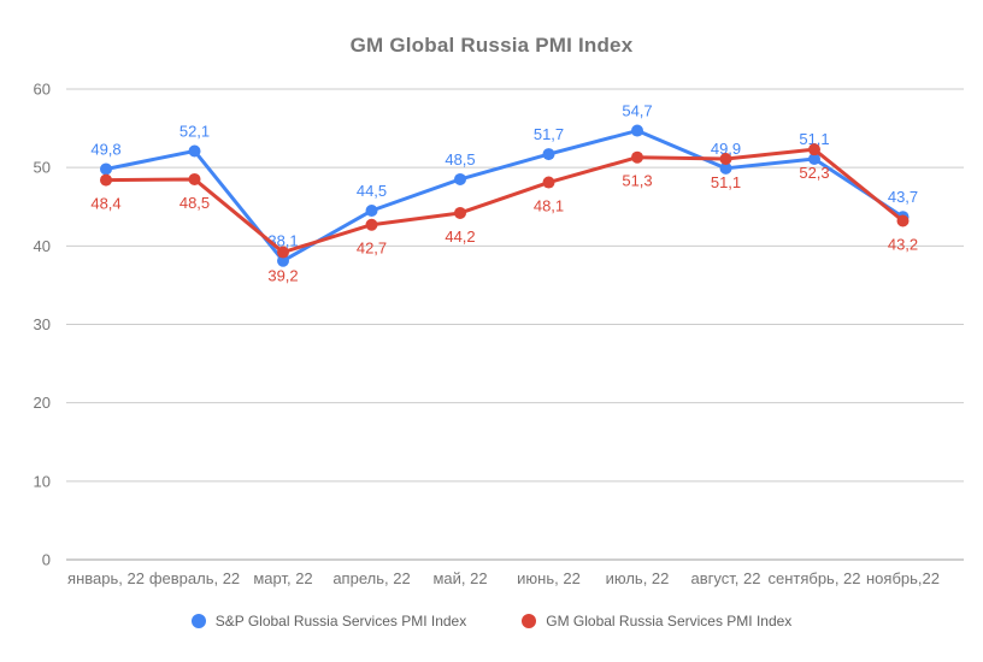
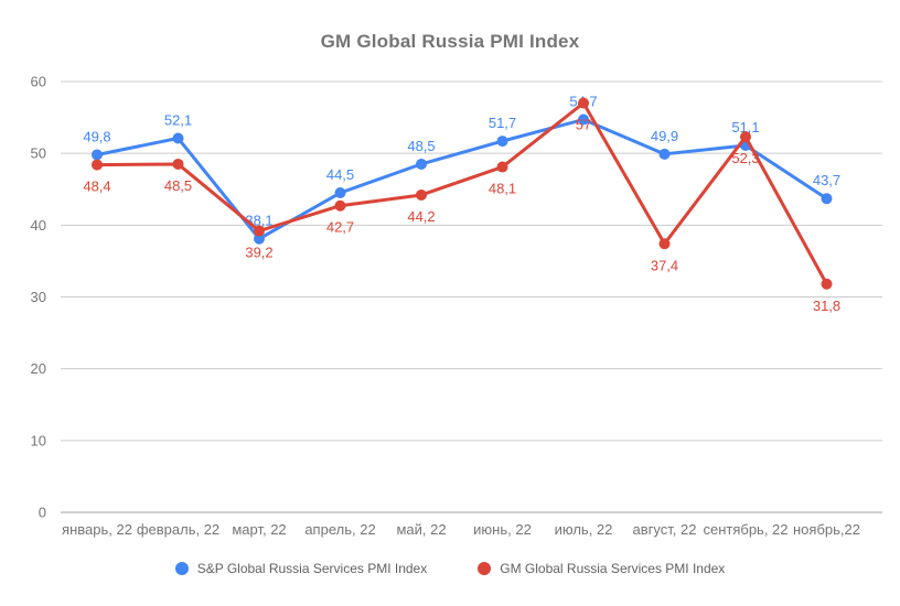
GM Global Russia Services PMI Index/июль, 22: 51,3 -> 57
GM Global Russia Services PMI Index/август, 22: 51,1 -> 37,4
GM Global Russia Services PMI Index/ноябрь,22: 43,2 -> 31,8
